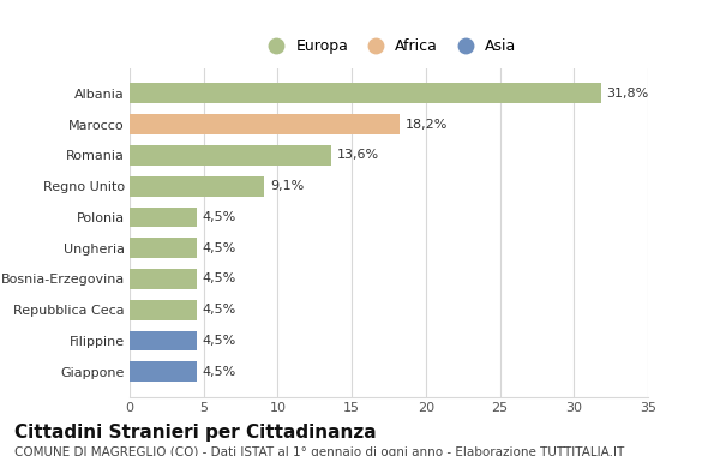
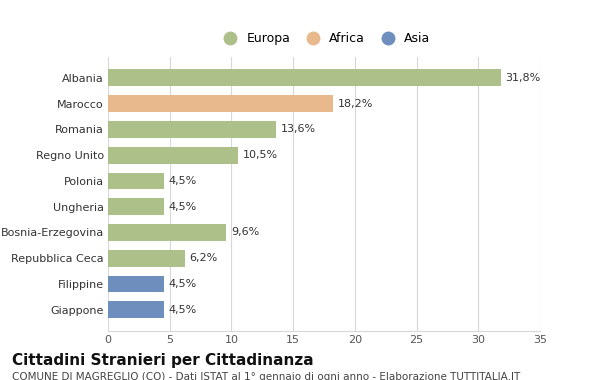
Regno Unito: 9,1% -> 10,5%
Bosnia-Erzegovina: 4,5% -> 9,6%
Repubblica Ceca: 4,5% -> 6,2%
